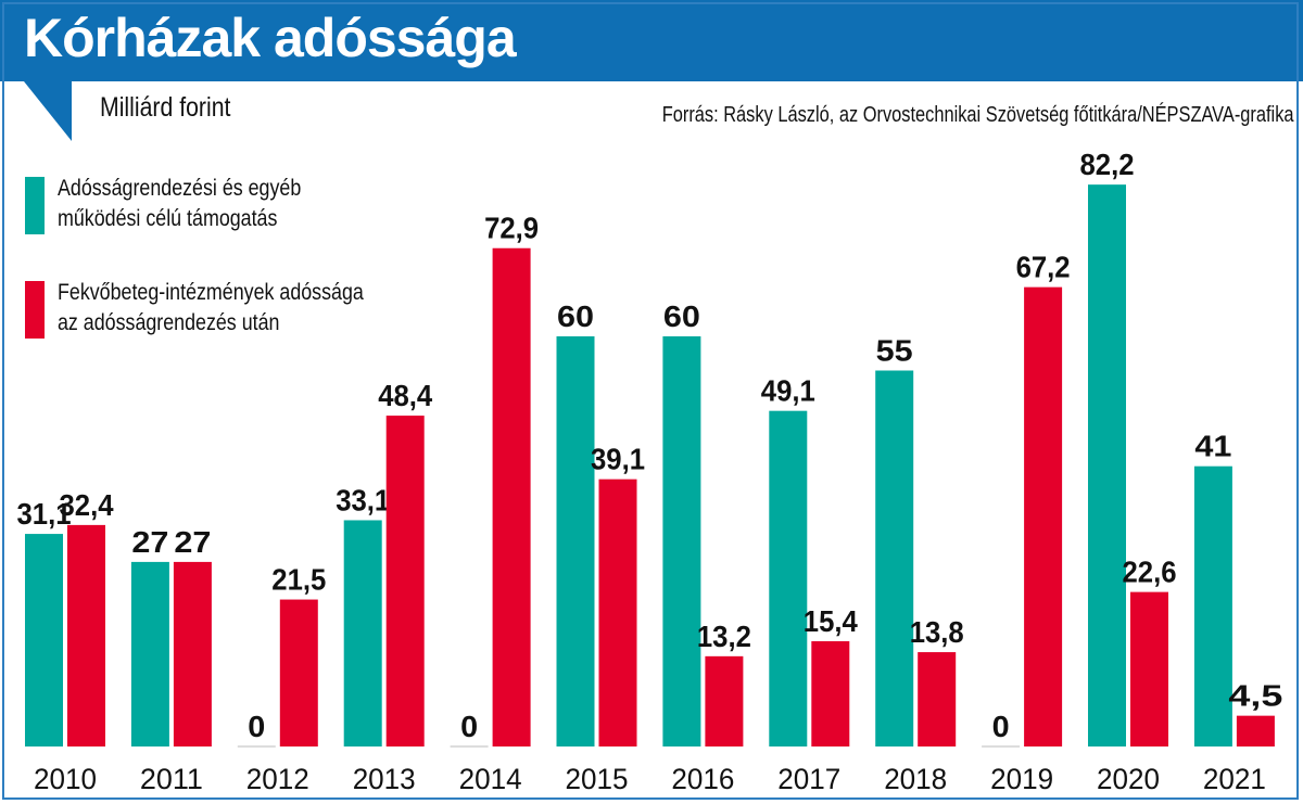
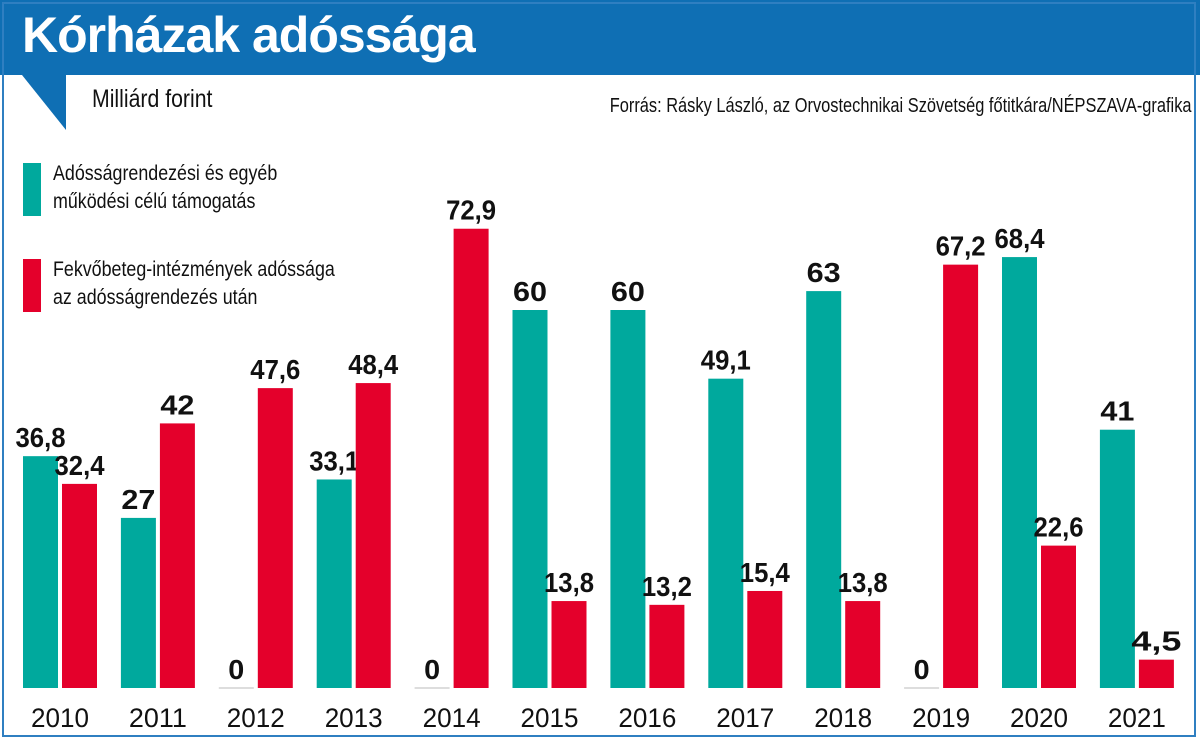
Adósságrendezési és egyéb működési célú támogatás/2010: 31,1 -> 36,8
Fekvőbeteg-intézmények adóssága az adósságrendezés után/2011: 27 -> 42
Fekvőbeteg-intézmények adóssága az adósságrendezés után/2012: 21,5 -> 47,6
Fekvőbeteg-intézmények adóssága az adósságrendezés után/2015: 39,1 -> 13,8
Adósságrendezési és egyéb működési célú támogatás/2018: 55 -> 63
Adósságrendezési és egyéb működési célú támogatás/2020: 82,2 -> 68,4
